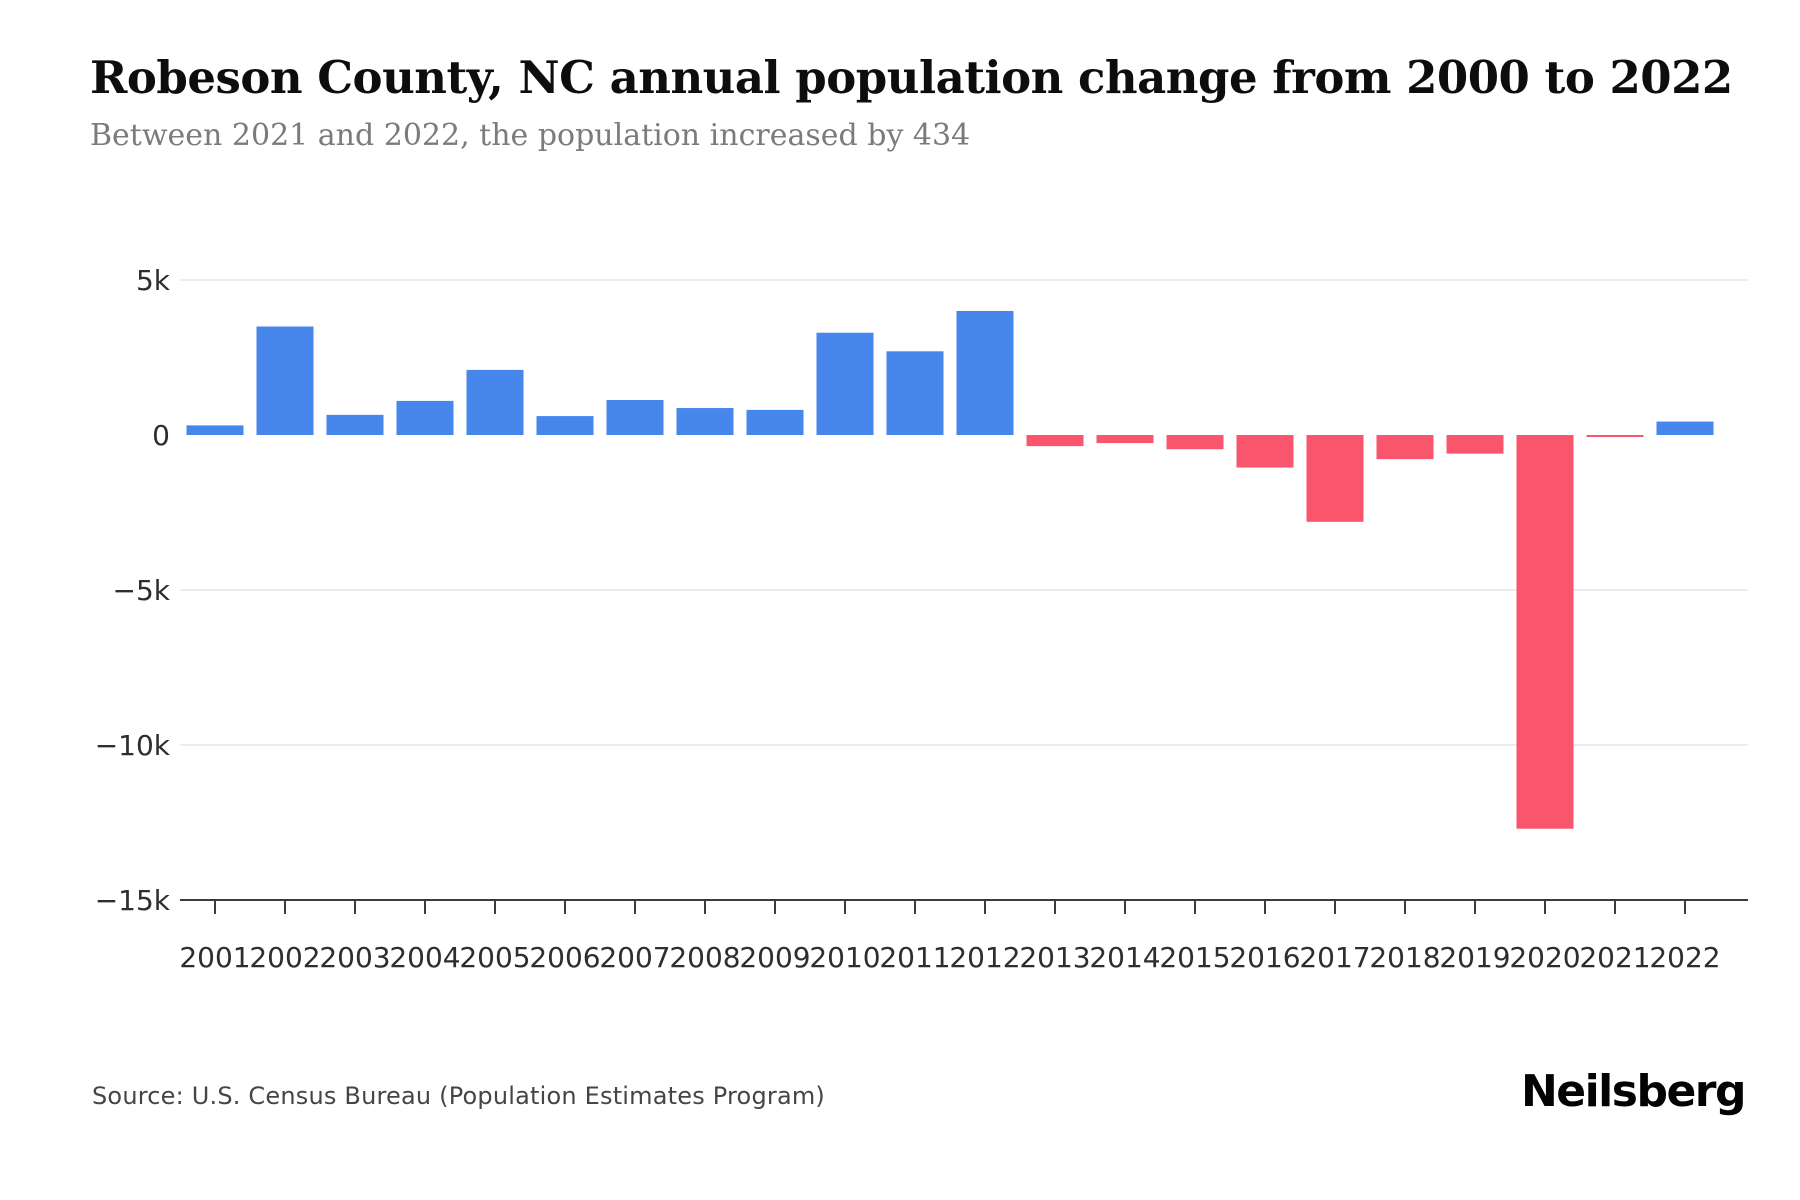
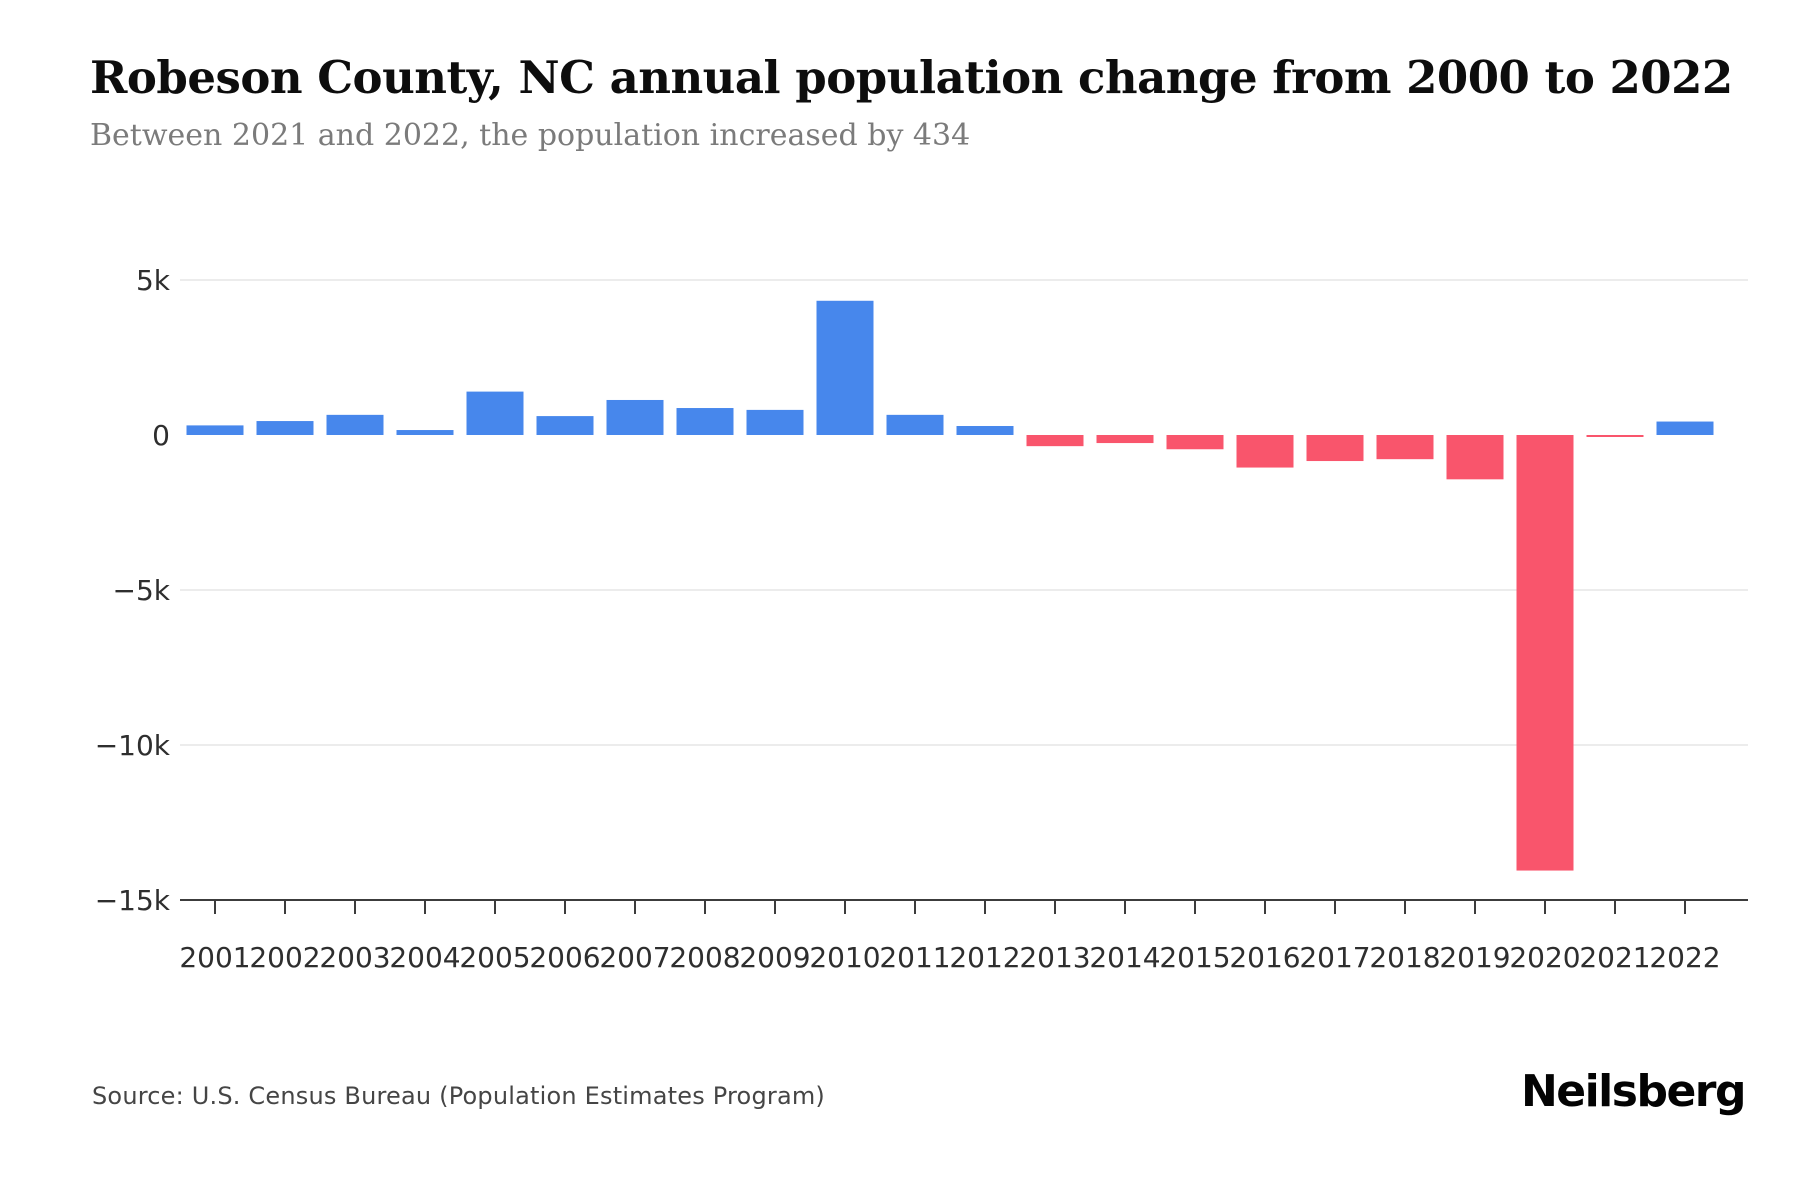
2002: 3.5k -> 0.4k
2004: 1.1k -> 0.2k
2005: 2.1k -> 1.4k
2010: 3.3k -> 4.3k
2011: 2.7k -> 0.6k
2012: 4.0k -> 0.3k
2017: -2.8k -> -0.8k
2019: -0.6k -> -1.4k
2020: -12.7k -> -14.0k
